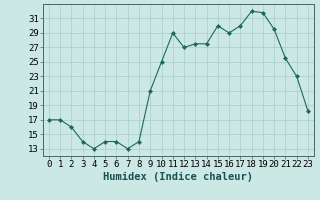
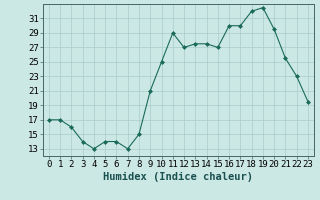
8: 14.0 -> 15.0
15: 30.0 -> 27.0
16: 29.0 -> 30.0
19: 31.8 -> 32.5
23: 18.2 -> 19.5
